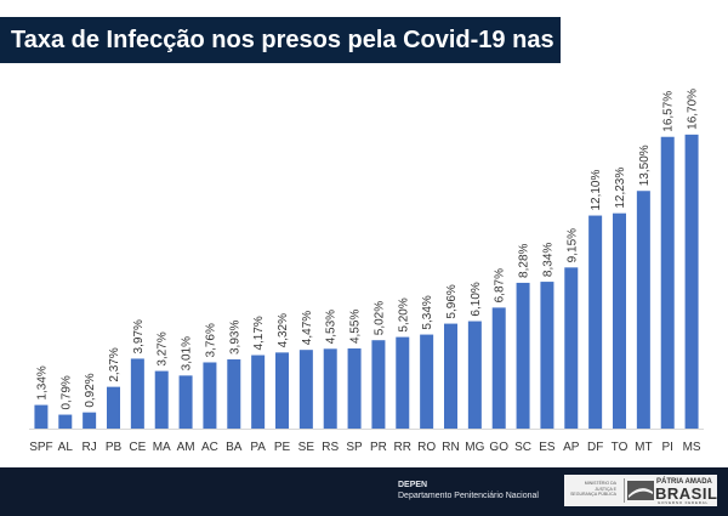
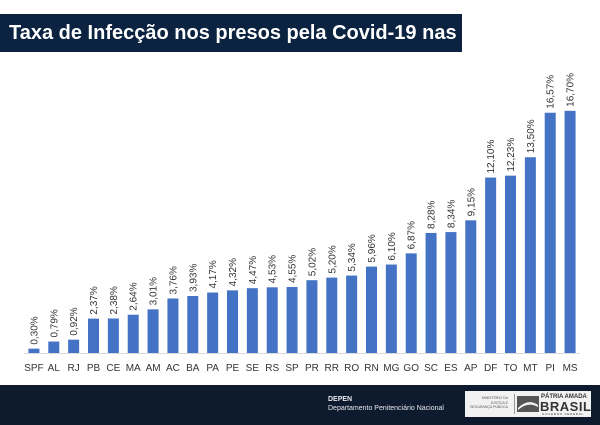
SPF: 1,34% -> 0,30%
CE: 3,97% -> 2,38%
MA: 3,27% -> 2,64%
